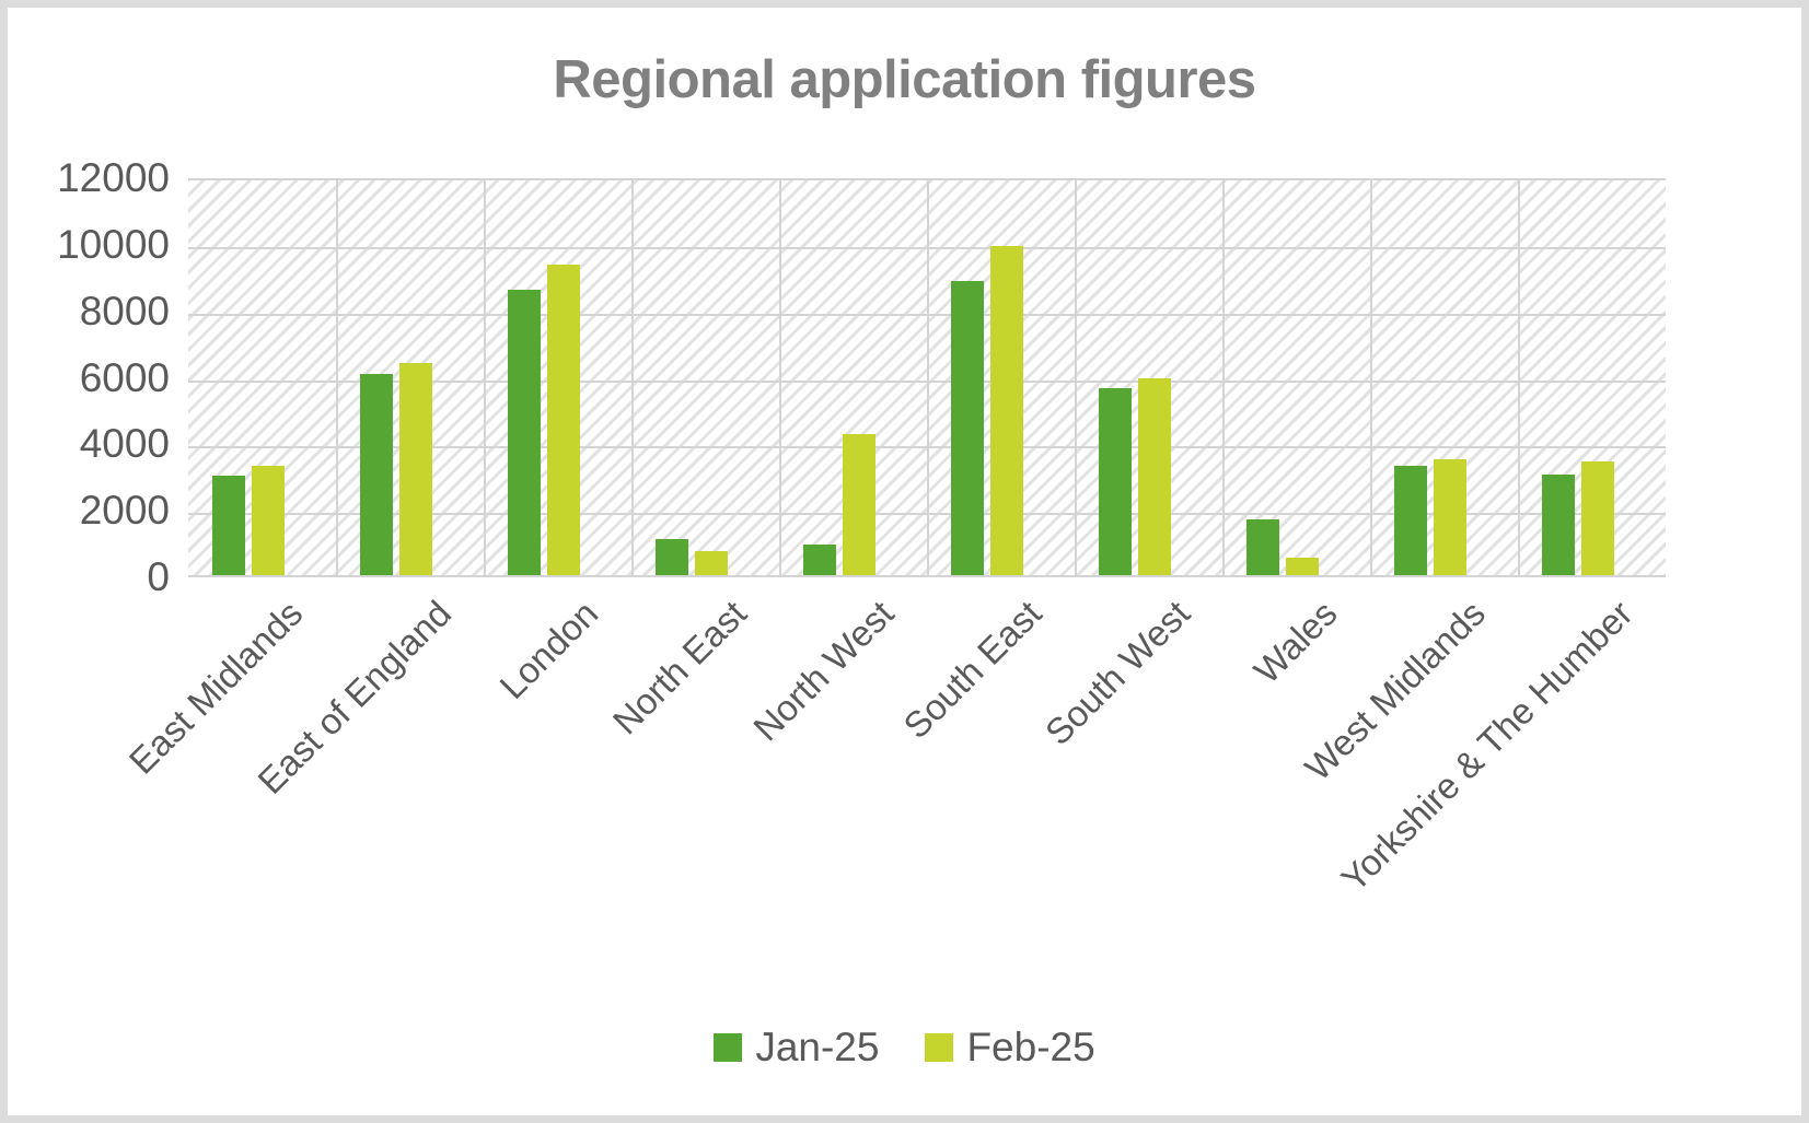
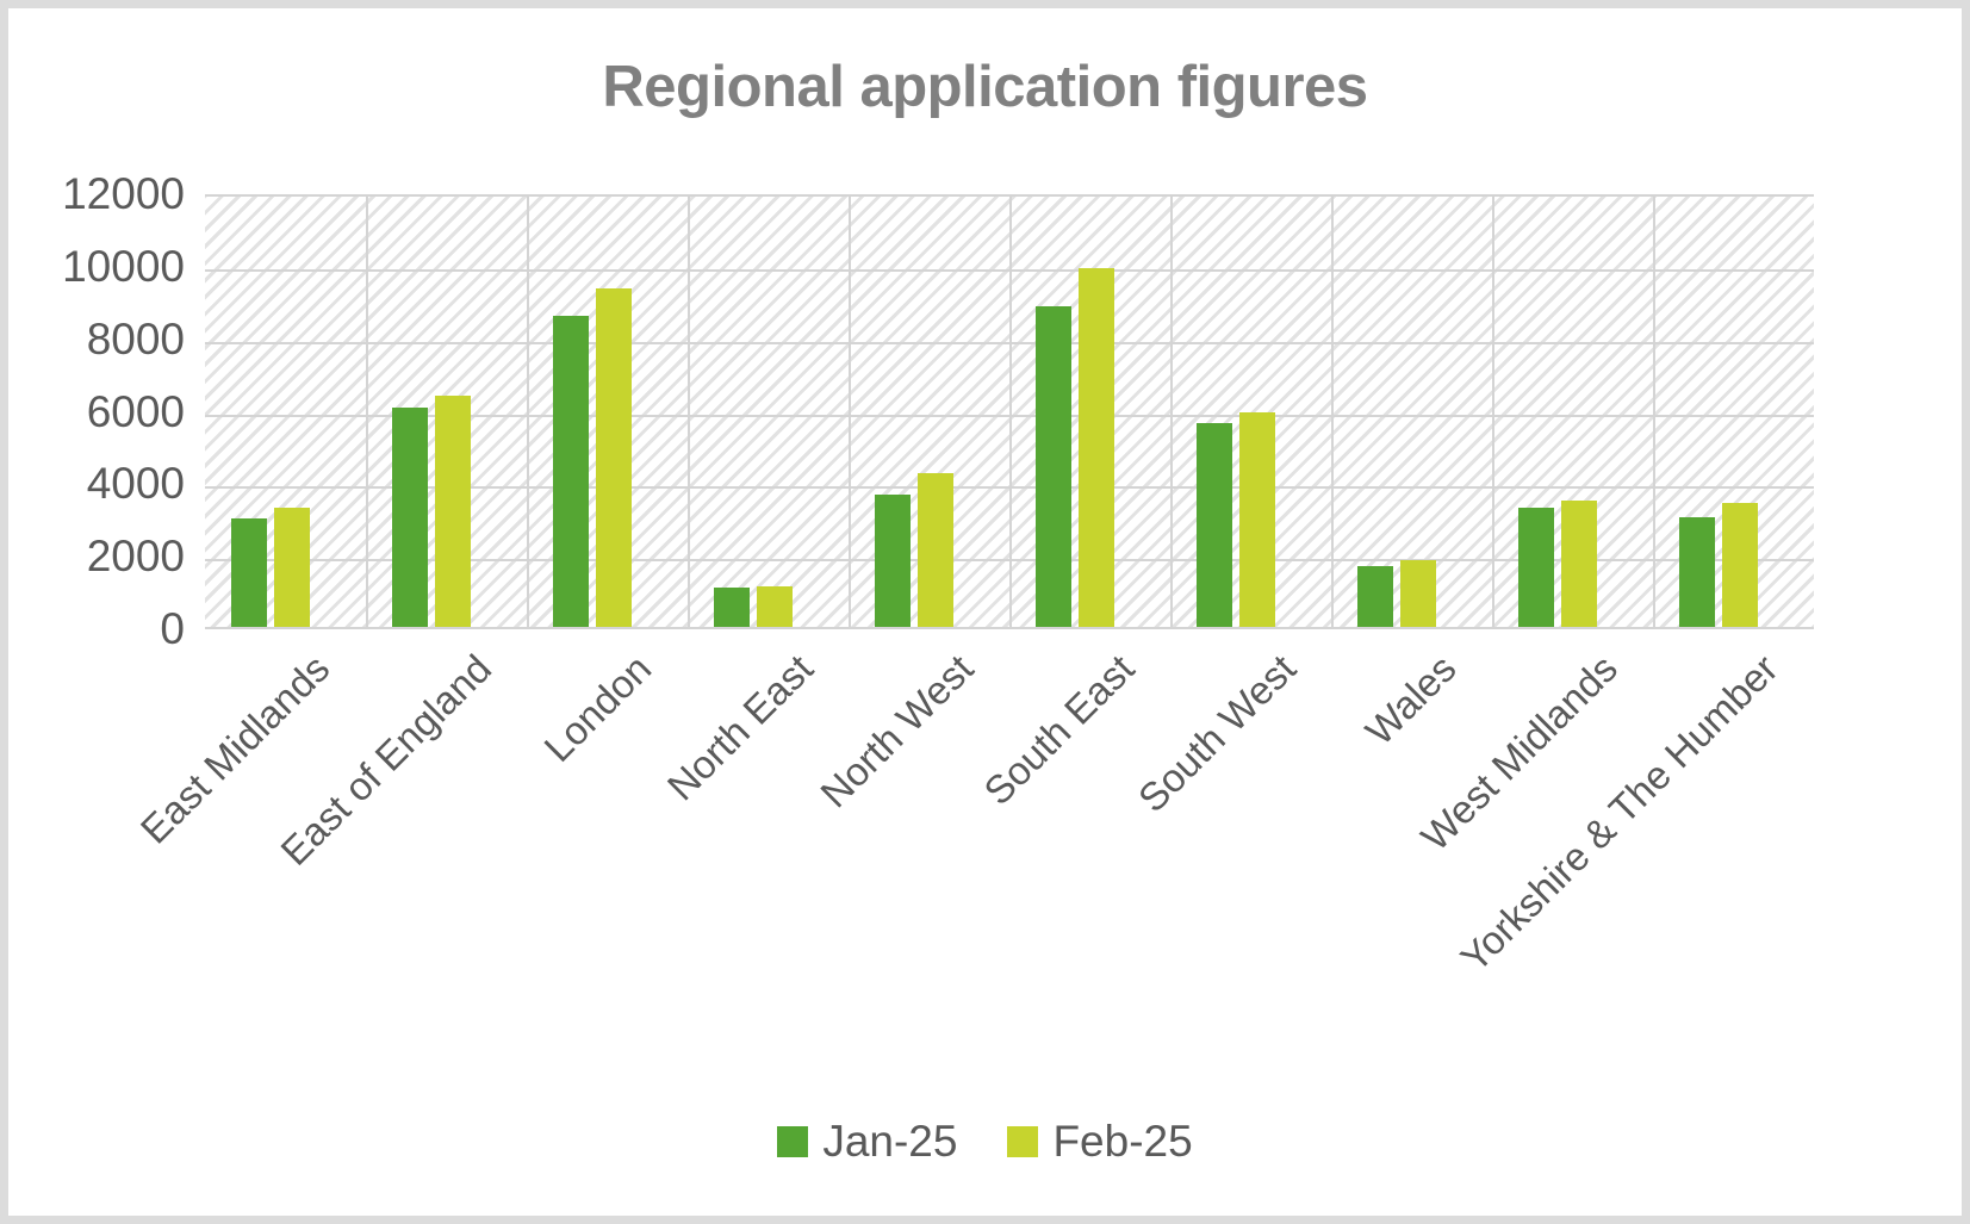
Feb-25/North East: 800 -> 1200
Jan-25/North West: 1000 -> 3700
Feb-25/Wales: 600 -> 1900
